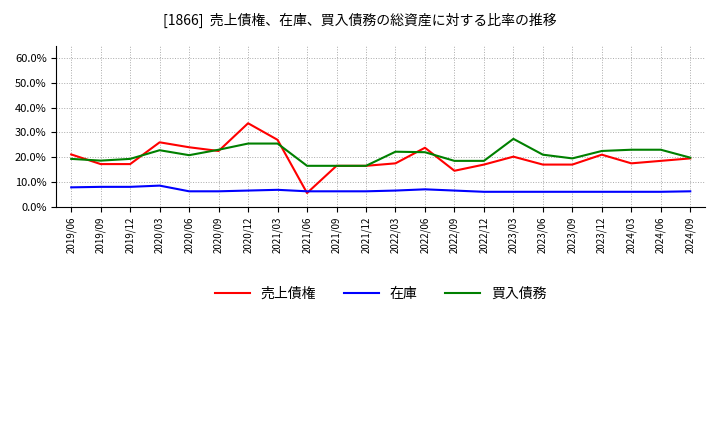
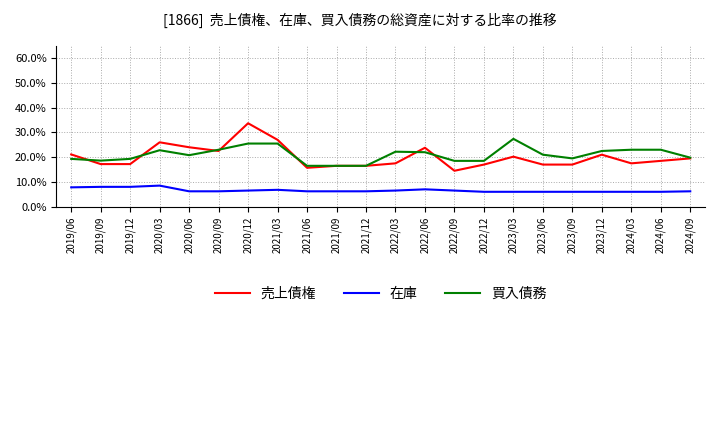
売上債権/2021/06: 5.5% -> 15.7%
